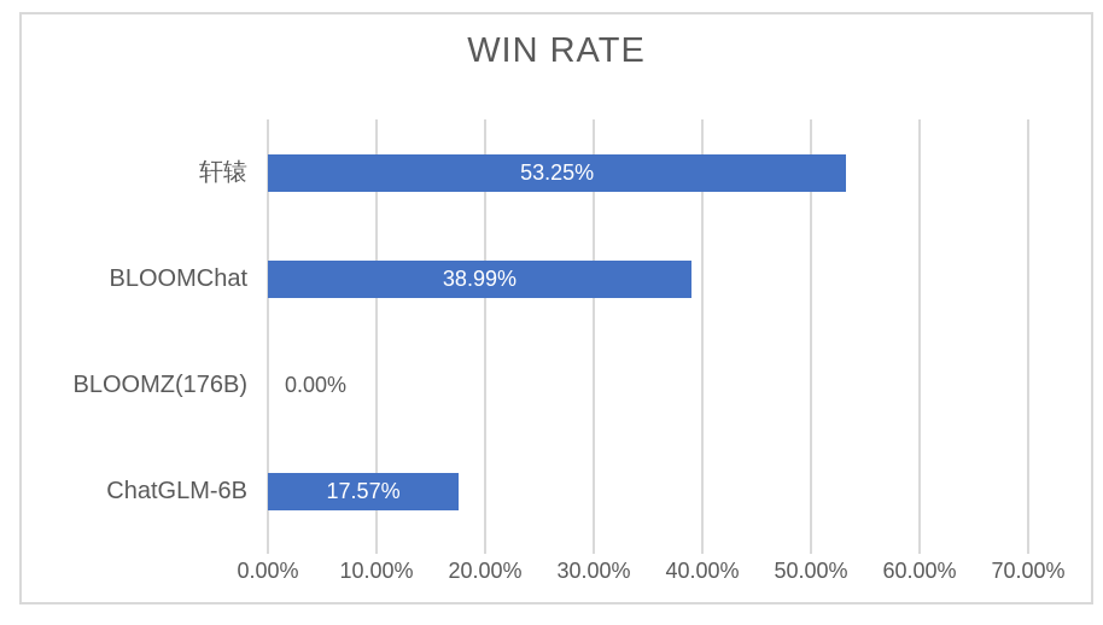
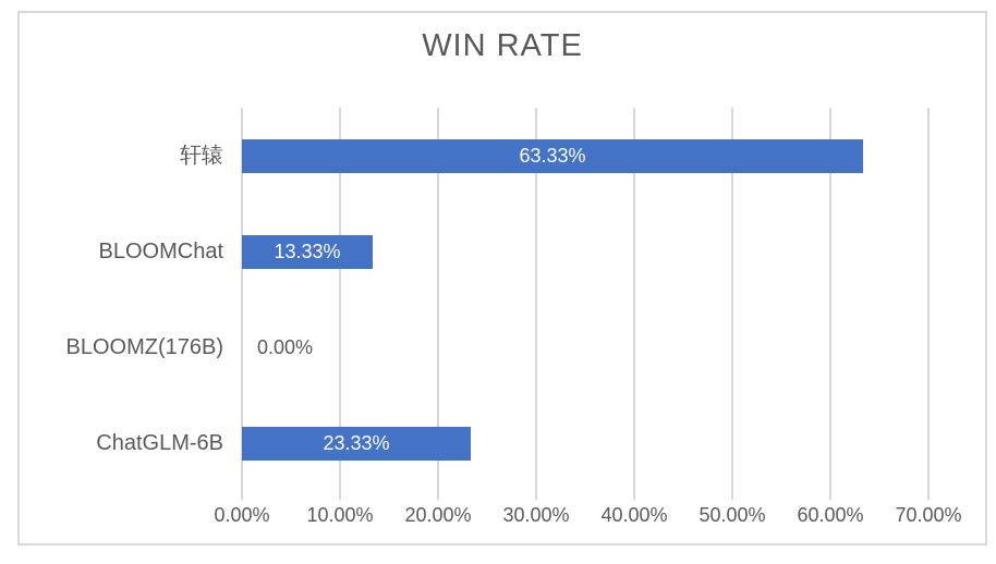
轩辕: 53.25% -> 63.33%
BLOOMChat: 38.99% -> 13.33%
ChatGLM-6B: 17.57% -> 23.33%
